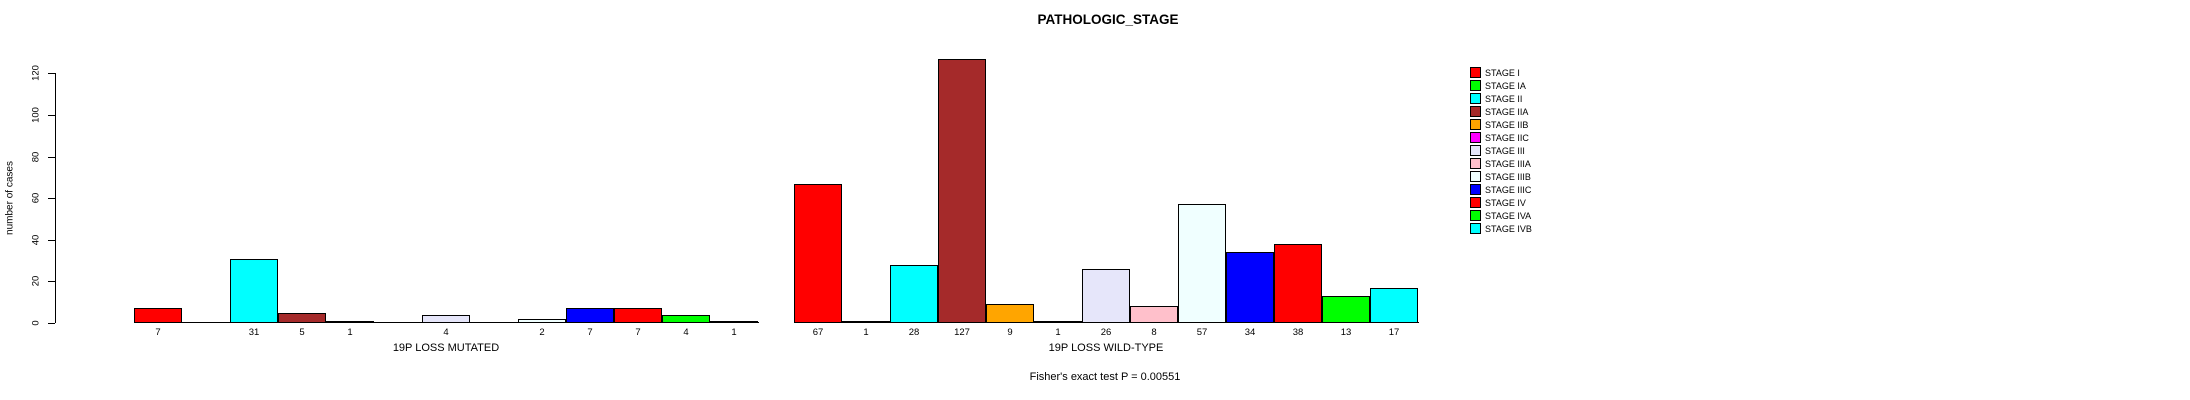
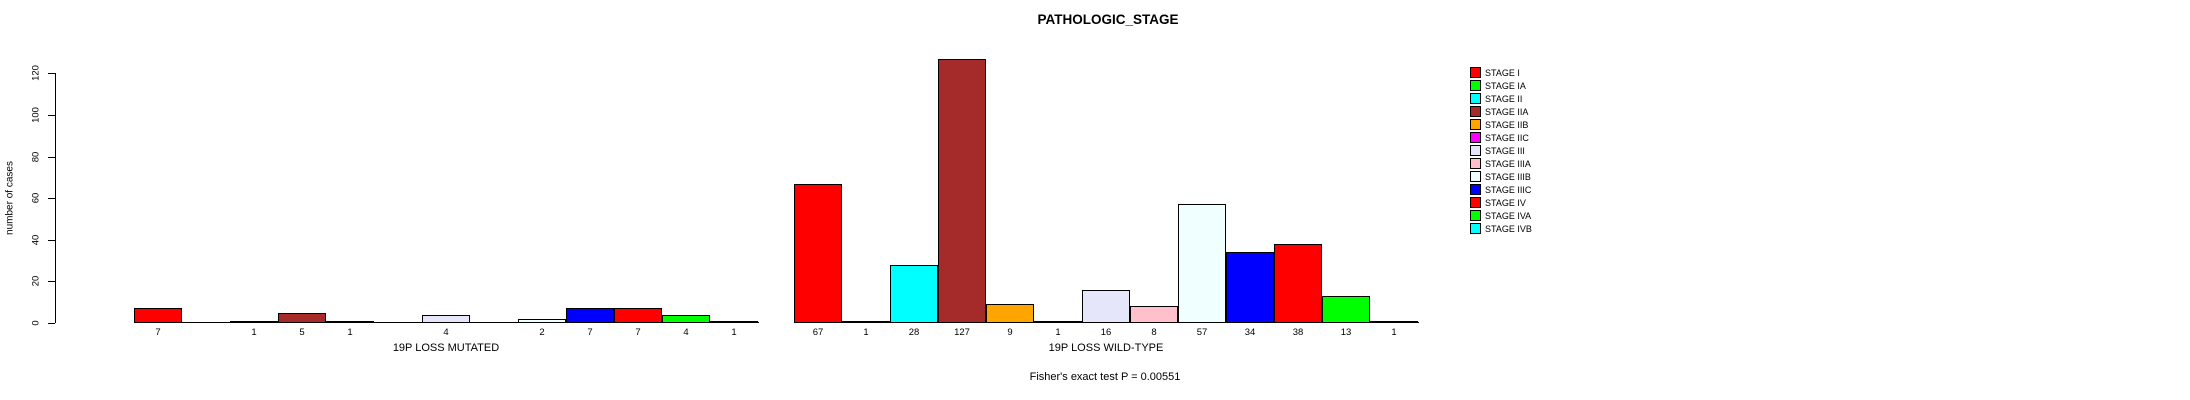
STAGE II/19P LOSS MUTATED: 31 -> 1
STAGE III/19P LOSS WILD-TYPE: 26 -> 16
STAGE IVB/19P LOSS WILD-TYPE: 17 -> 1
